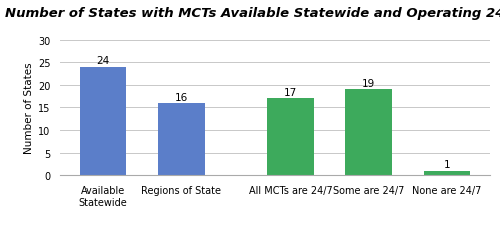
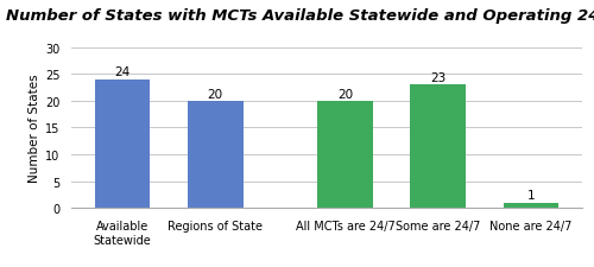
Regions of State: 16 -> 20
All MCTs are 24/7: 17 -> 20
Some are 24/7: 19 -> 23
